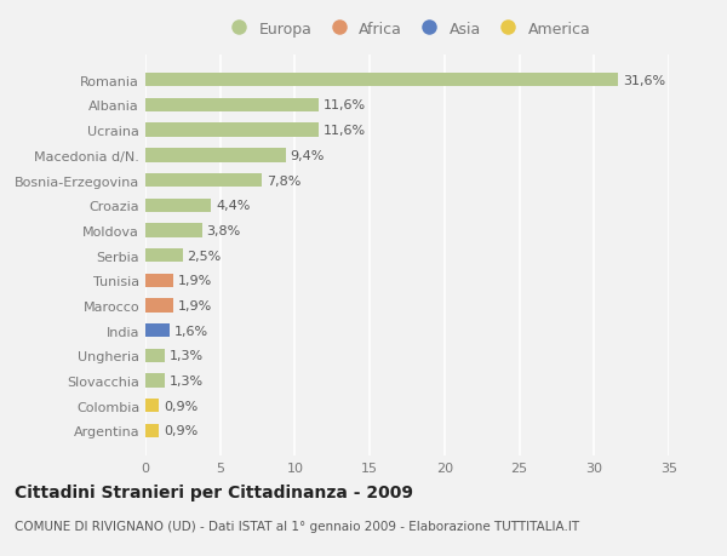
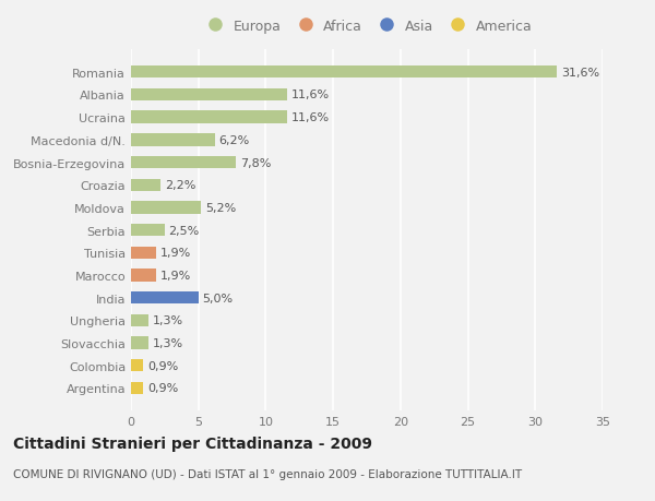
Macedonia d/N.: 9,4% -> 6,2%
Croazia: 4,4% -> 2,2%
Moldova: 3,8% -> 5,2%
India: 1,6% -> 5,0%
